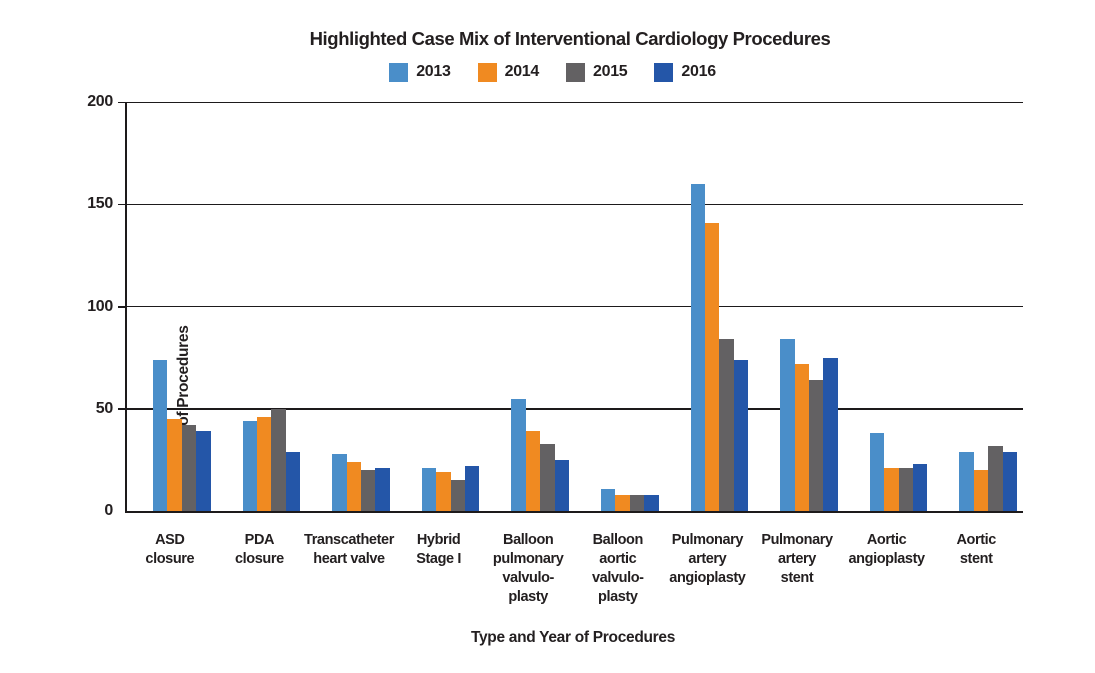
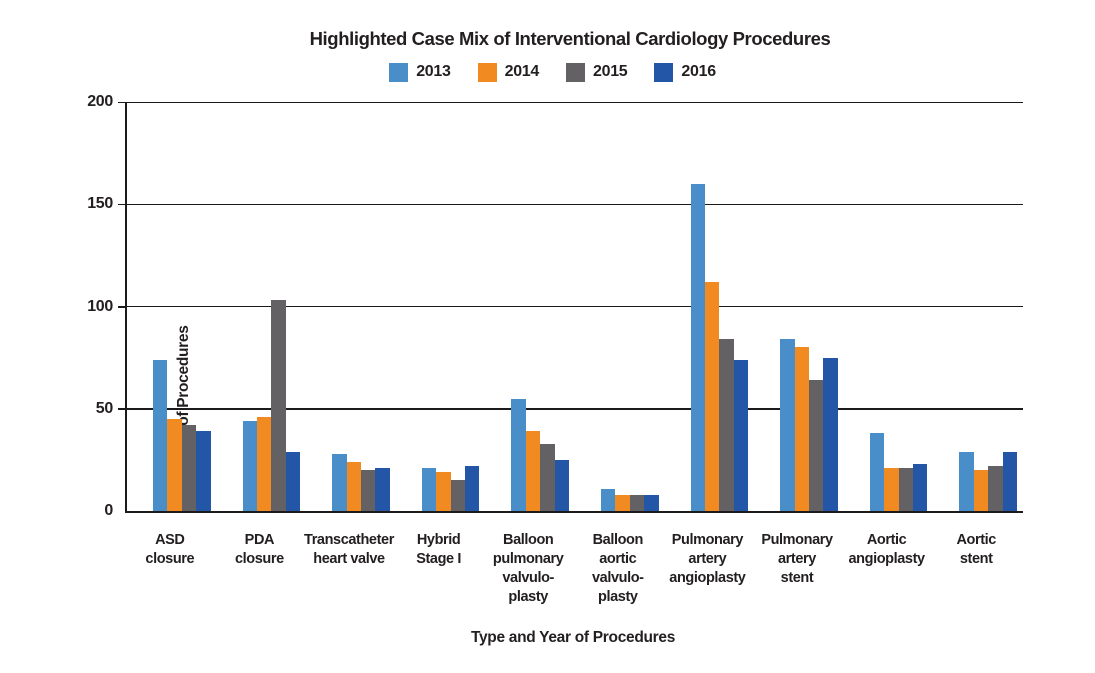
2015/PDA closure: 50 -> 103
2014/Pulmonary artery angioplasty: 141 -> 112
2014/Pulmonary artery stent: 72 -> 80
2015/Aortic stent: 32 -> 22
